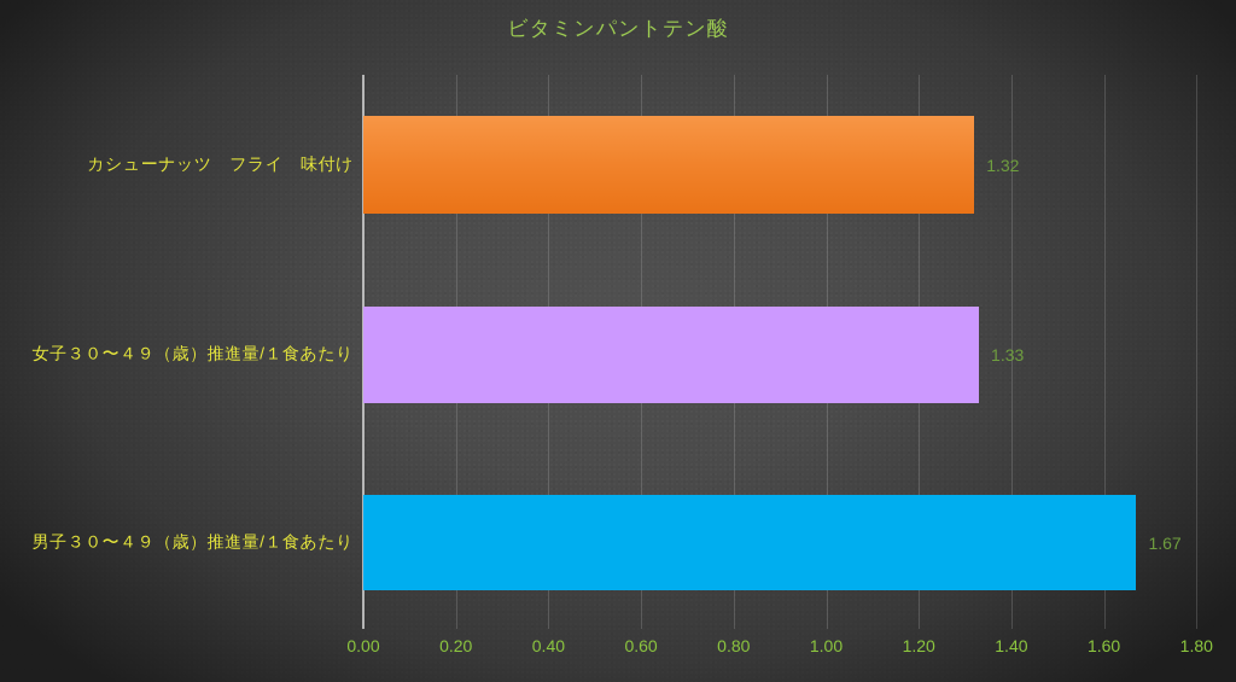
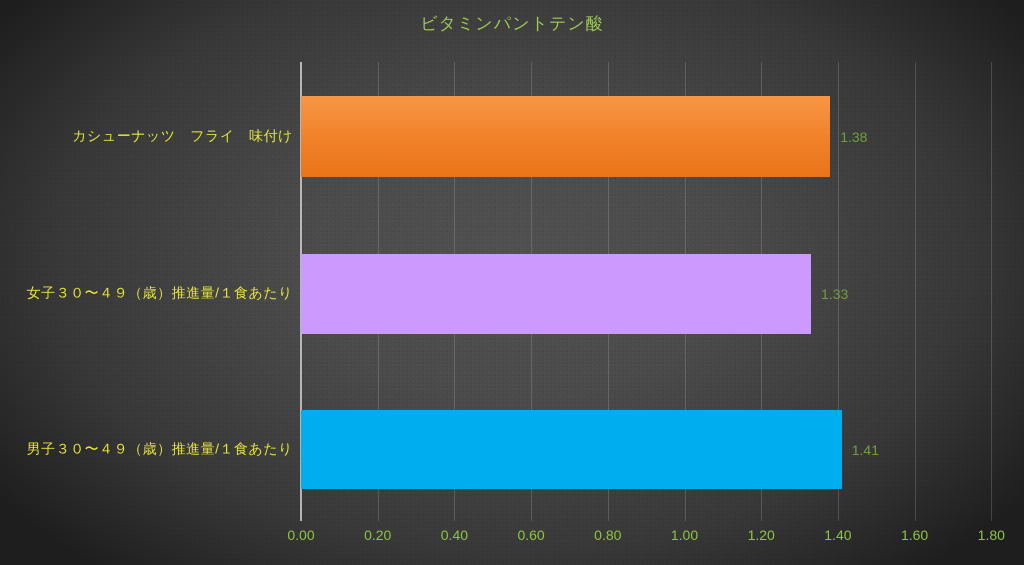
カシューナッツ フライ 味付け: 1.32 -> 1.38
男子３０〜４９（歳）推進量/１食あたり: 1.67 -> 1.41
